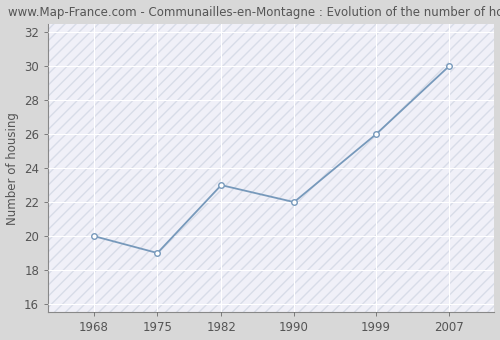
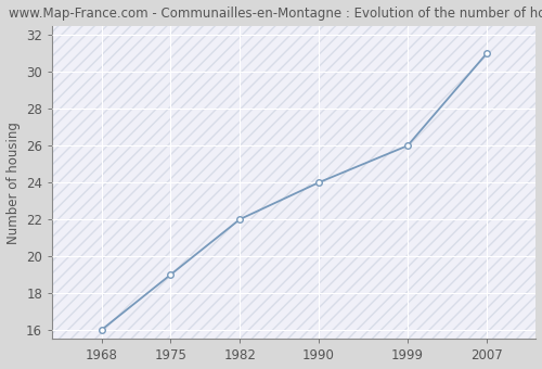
1968: 20 -> 16
1982: 23 -> 22
1990: 22 -> 24
2007: 30 -> 31
